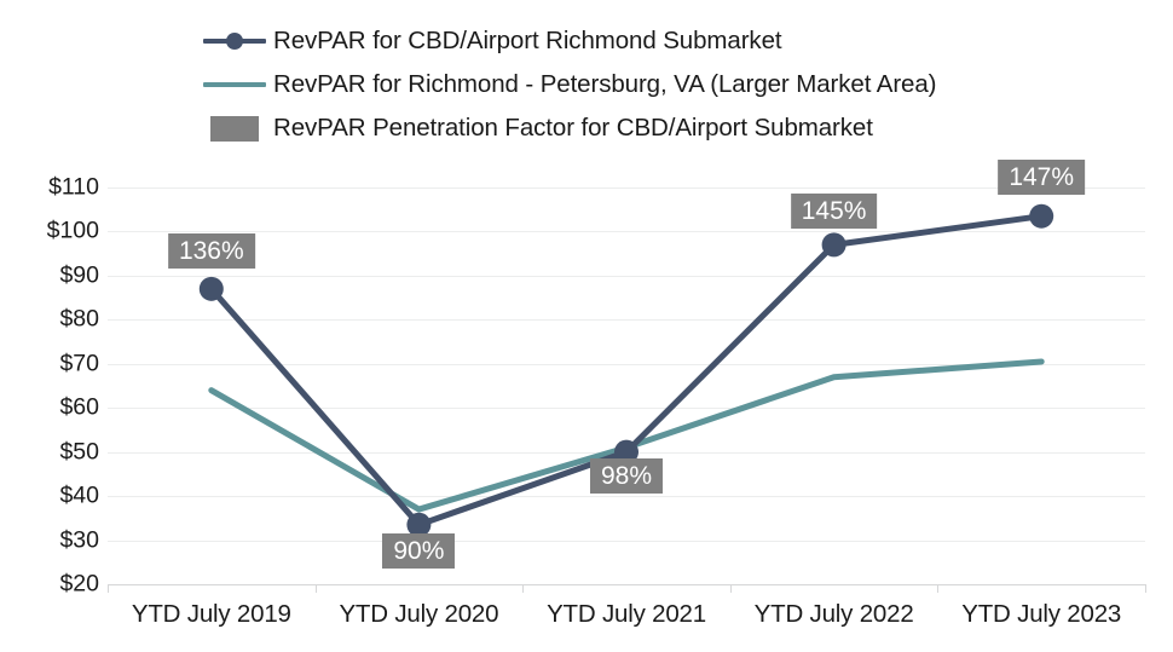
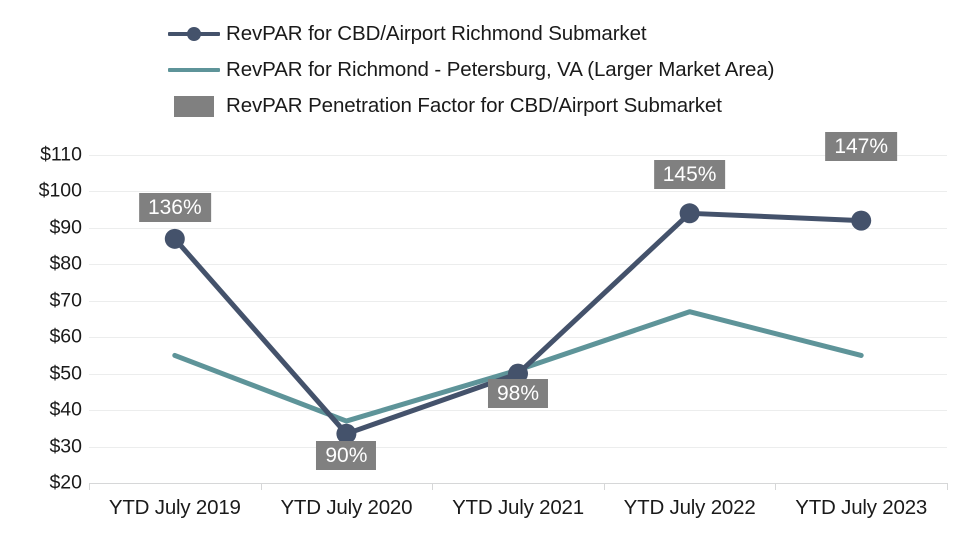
RevPAR for Richmond - Petersburg, VA (Larger Market Area)/YTD July 2019: $64 -> $55
RevPAR for CBD/Airport Richmond Submarket/YTD July 2022: $97 -> $94
RevPAR for CBD/Airport Richmond Submarket/YTD July 2023: $104 -> $92
RevPAR for Richmond - Petersburg, VA (Larger Market Area)/YTD July 2023: $70 -> $55
